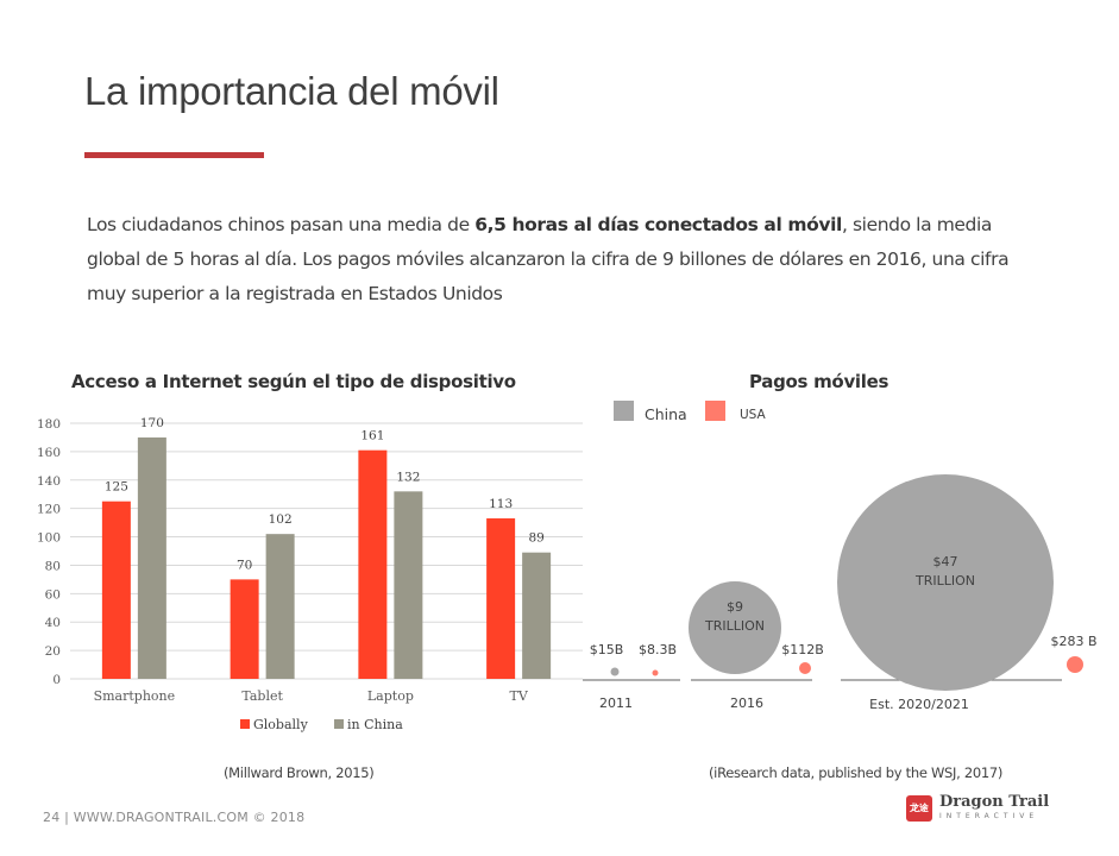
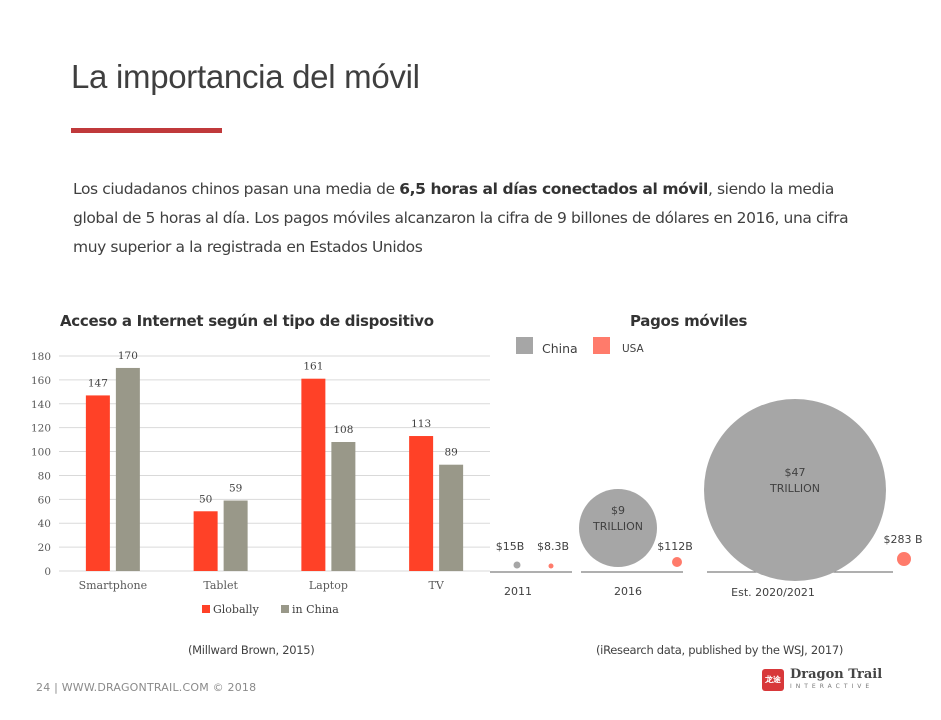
Acceso a Internet según el tipo de dispositivo/Globally/Smartphone: 125 -> 147
Acceso a Internet según el tipo de dispositivo/Globally/Tablet: 70 -> 50
Acceso a Internet según el tipo de dispositivo/in China/Tablet: 102 -> 59
Acceso a Internet según el tipo de dispositivo/in China/Laptop: 132 -> 108
